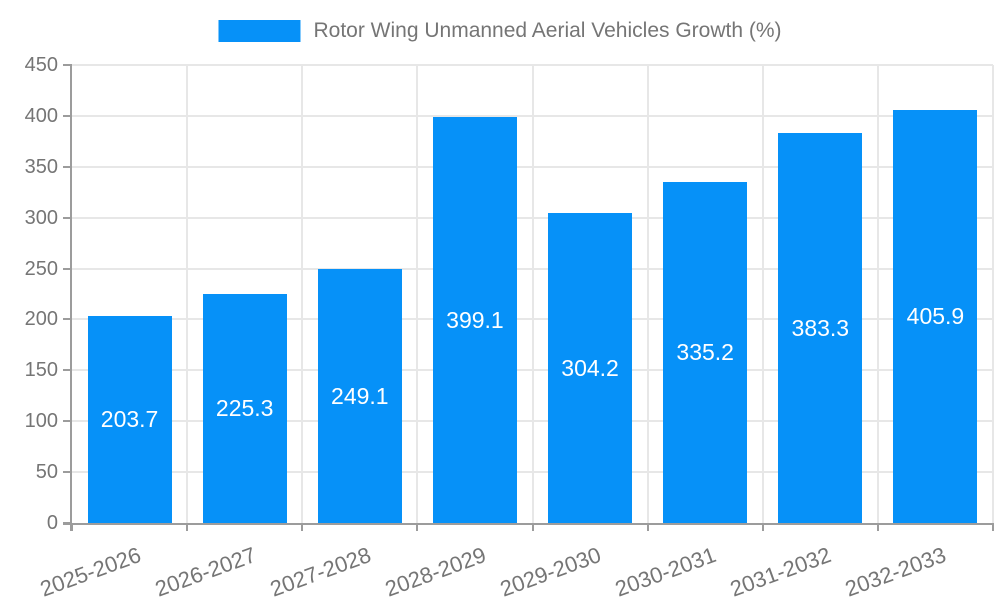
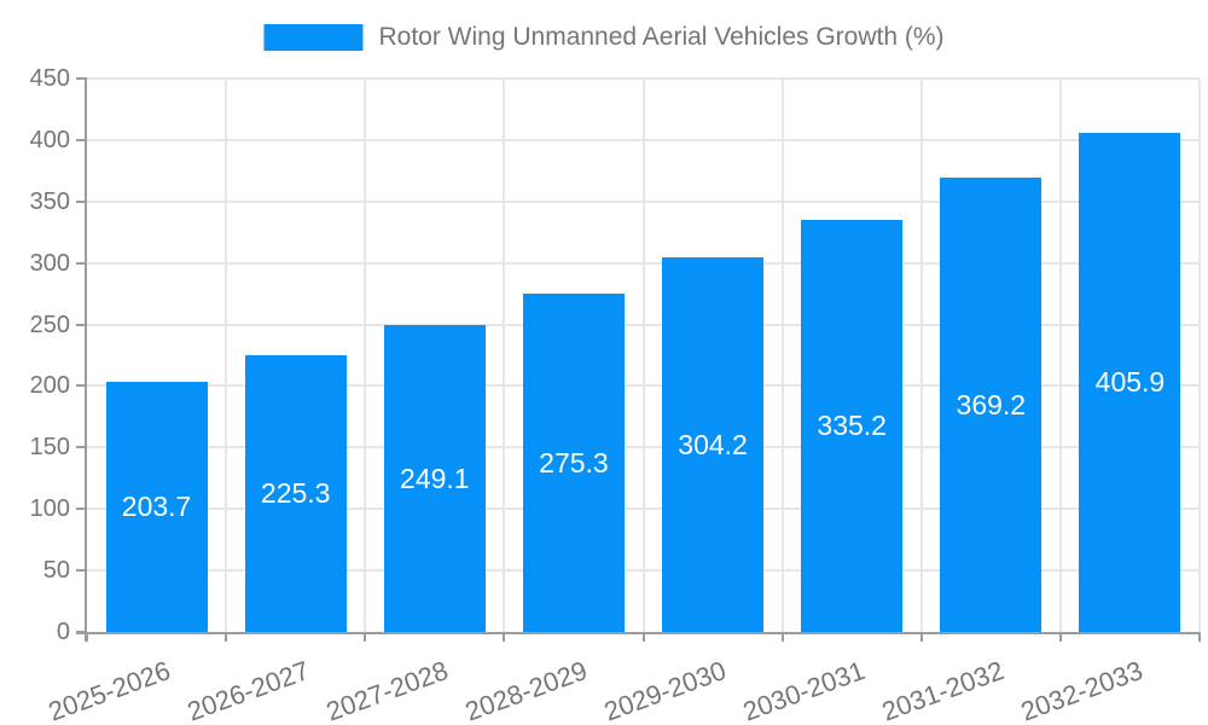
2028-2029: 399.1 -> 275.3
2031-2032: 383.3 -> 369.2
